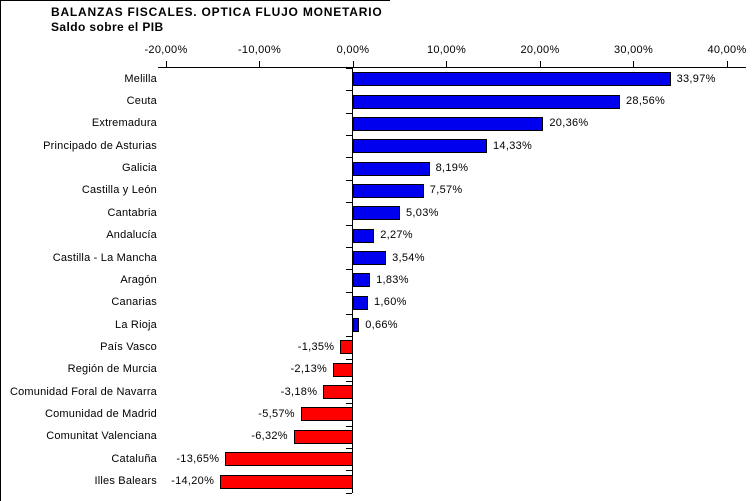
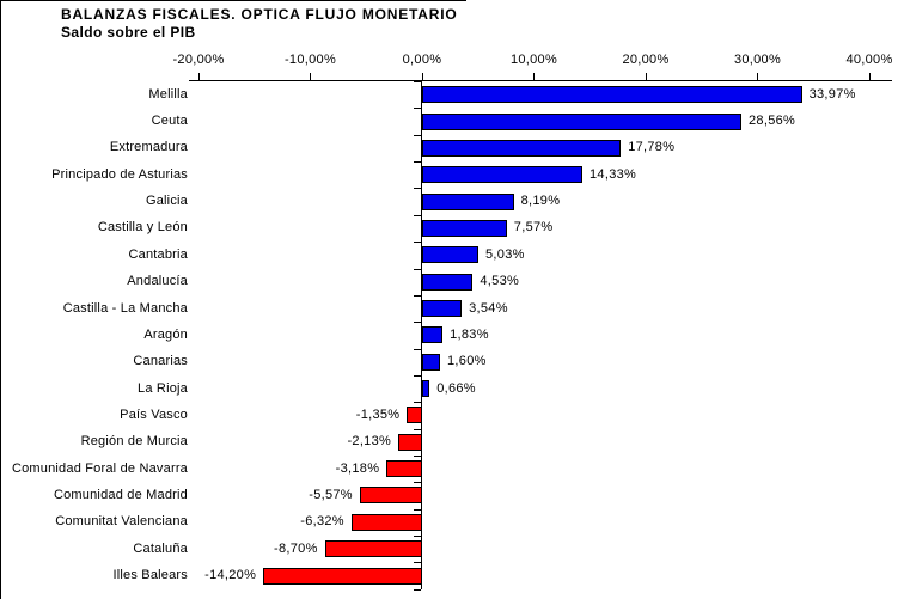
Extremadura: 20,36% -> 17,78%
Andalucía: 2,27% -> 4,53%
Cataluña: -13,65% -> -8,70%
